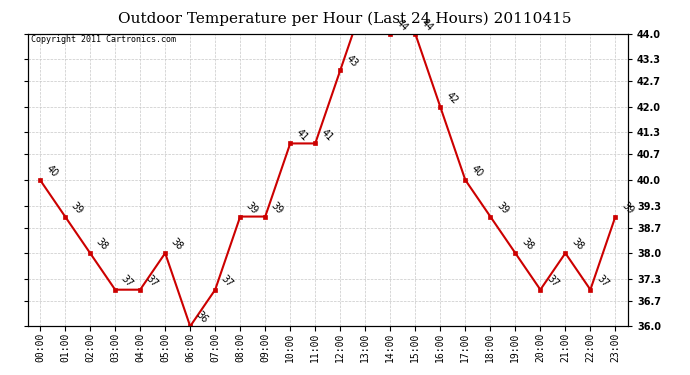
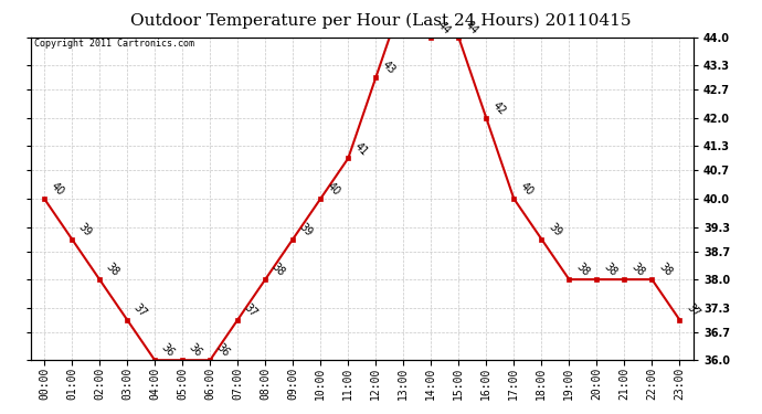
04:00: 37 -> 36
05:00: 38 -> 36
08:00: 39 -> 38
10:00: 41 -> 40
20:00: 37 -> 38
22:00: 37 -> 38
23:00: 39 -> 37
